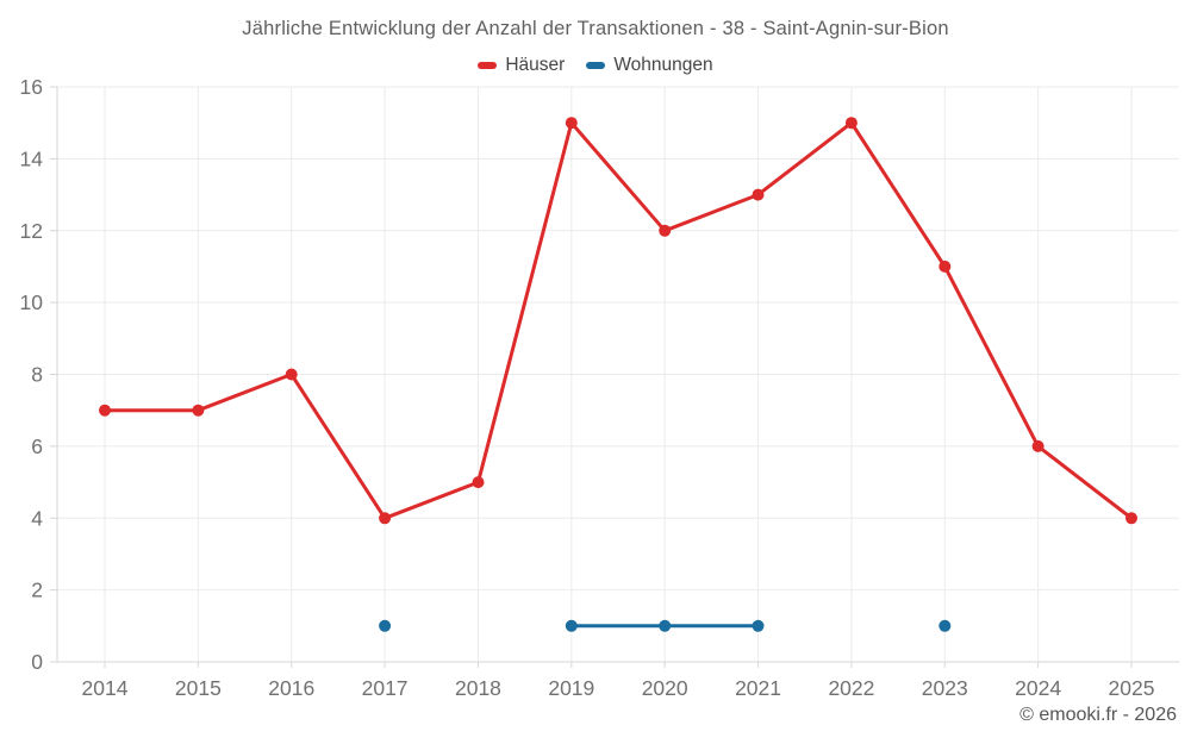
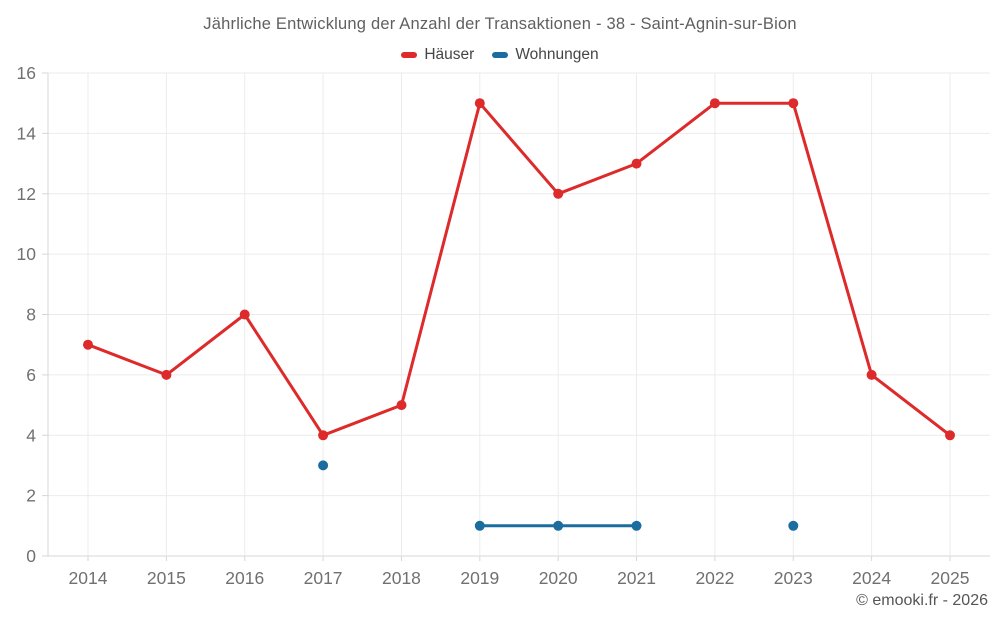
Häuser/2015: 7 -> 6
Wohnungen/2017: 1 -> 3
Häuser/2023: 11 -> 15
